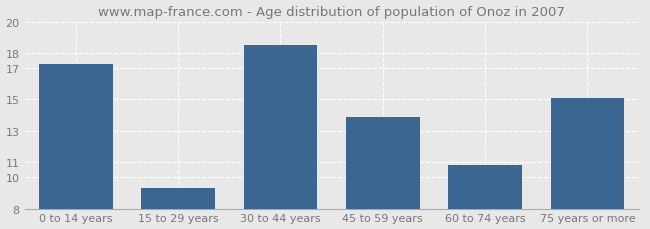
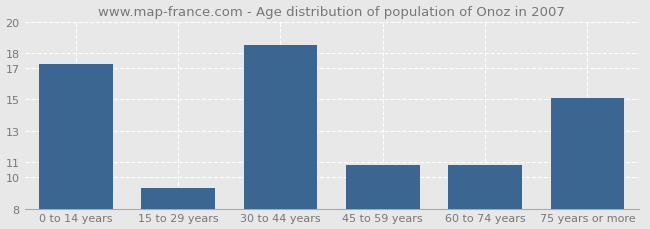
45 to 59 years: 13.9 -> 10.8
